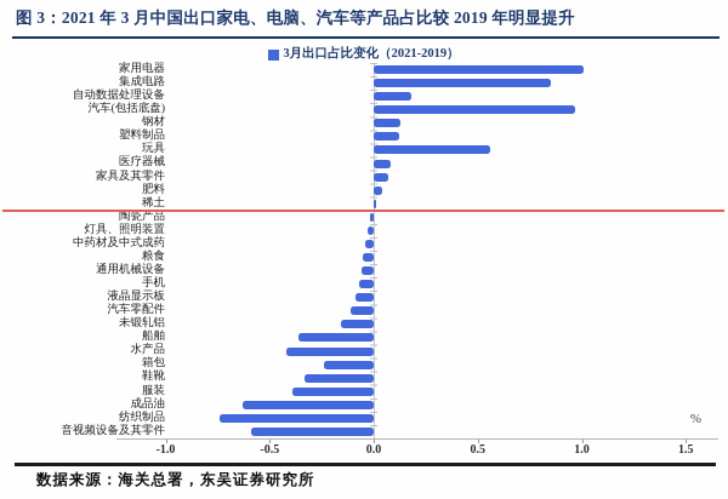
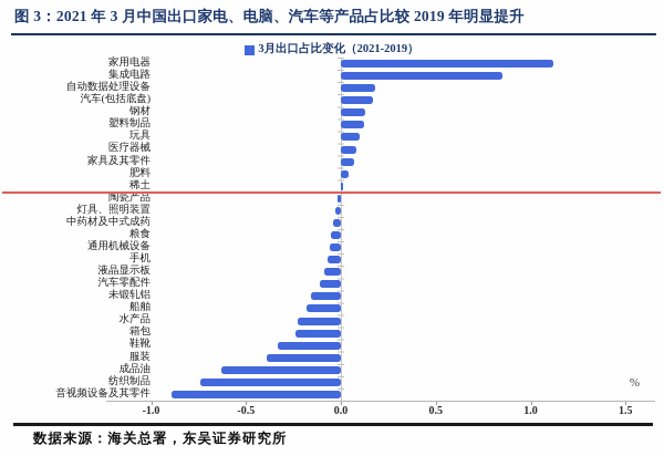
家用电器: 1.01 -> 1.12
汽车(包括底盘): 0.97 -> 0.17
玩具: 0.56 -> 0.10
船舶: -0.36 -> -0.18
水产品: -0.42 -> -0.23
音视频设备及其零件: -0.59 -> -0.89
